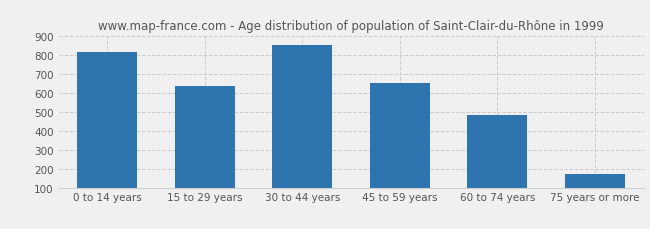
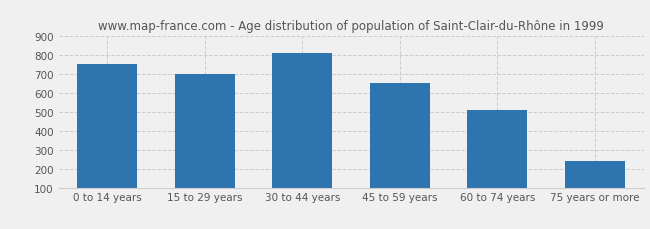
0 to 14 years: 820 -> 750
15 to 29 years: 640 -> 700
30 to 44 years: 850 -> 810
60 to 74 years: 480 -> 510
75 years or more: 170 -> 240
